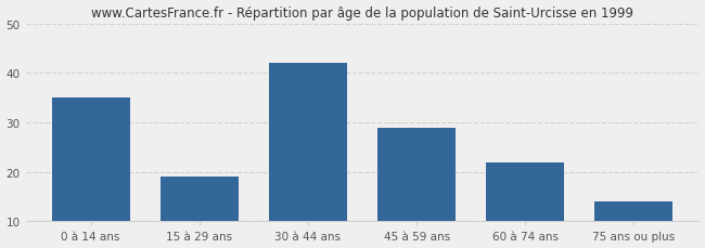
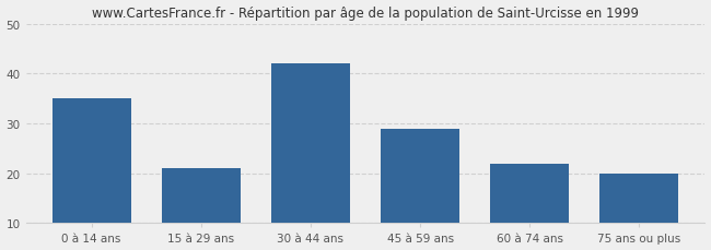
15 à 29 ans: 19 -> 21
75 ans ou plus: 14 -> 20
